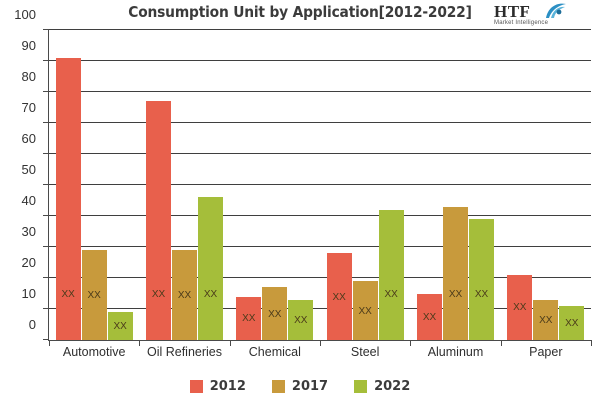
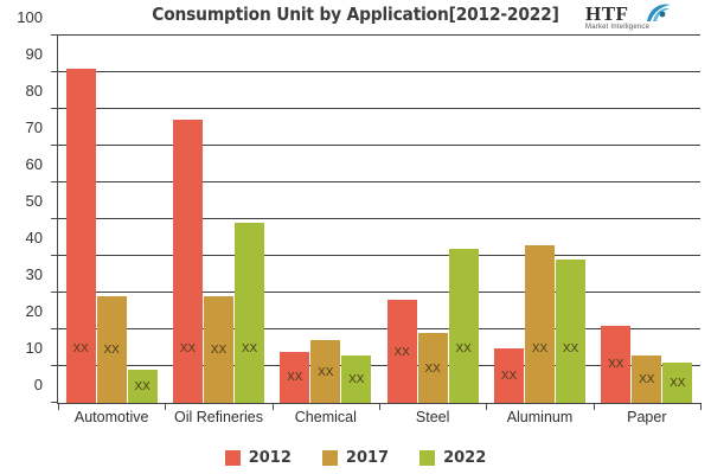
2022/Oil Refineries: 46 -> 49
